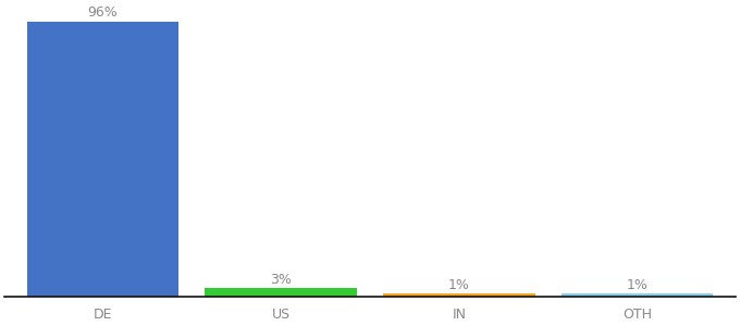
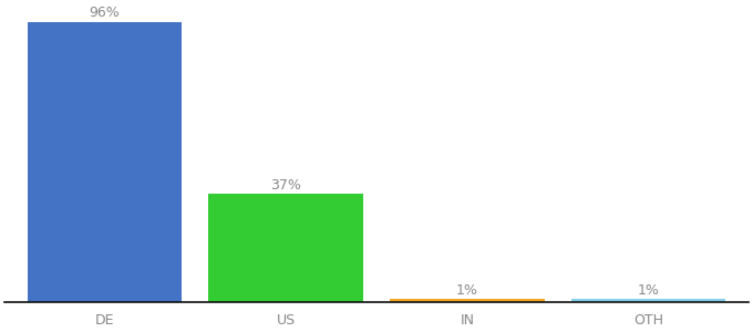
US: 3% -> 37%
